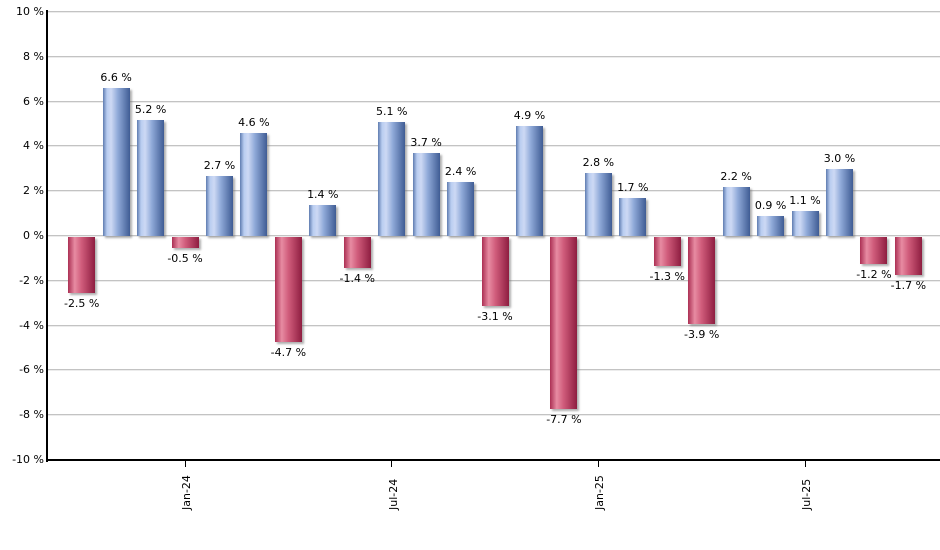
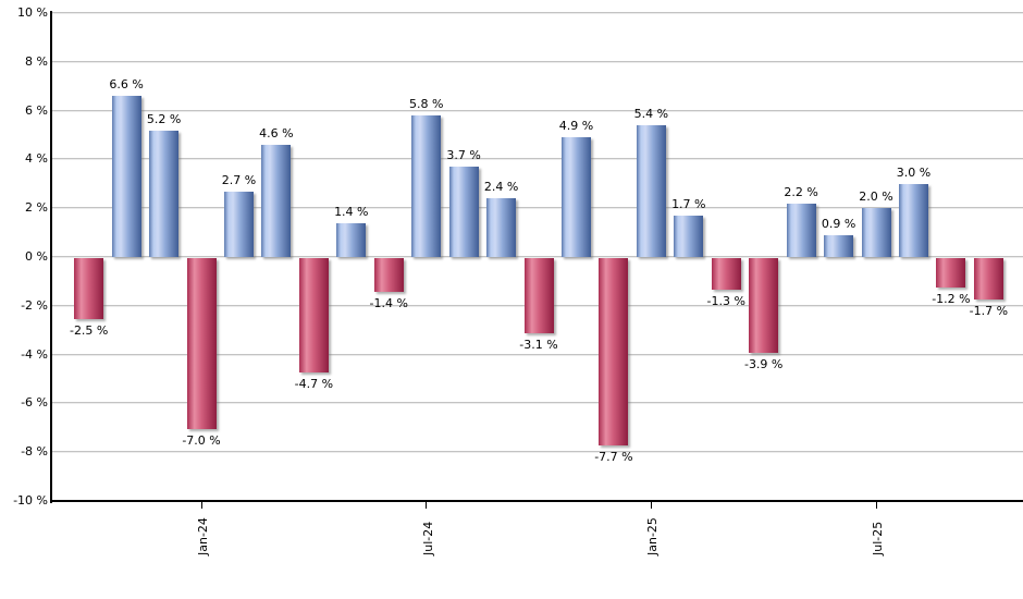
Jan-24: -0.5 -> -7.0
Jul-24: 5.1 -> 5.8
Jan-25: 2.8 -> 5.4
Jul-25: 1.1 -> 2.0
